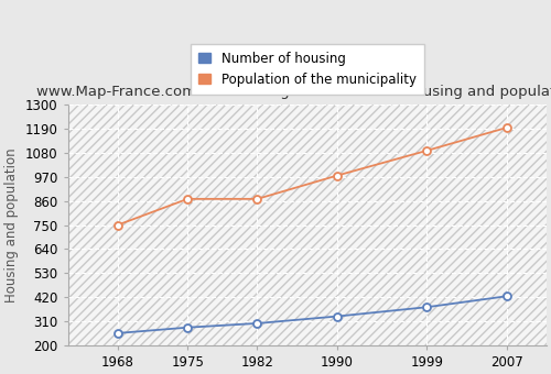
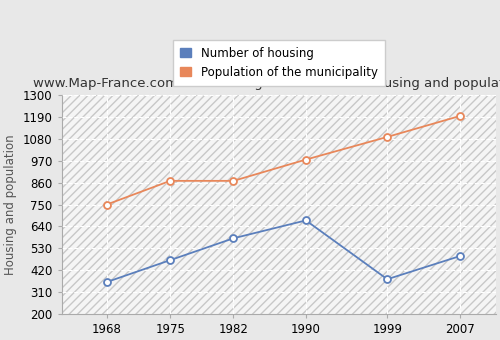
Number of housing/1968: 260 -> 360
Number of housing/1975: 280 -> 470
Number of housing/1982: 300 -> 580
Number of housing/1990: 330 -> 670
Number of housing/2007: 420 -> 490
